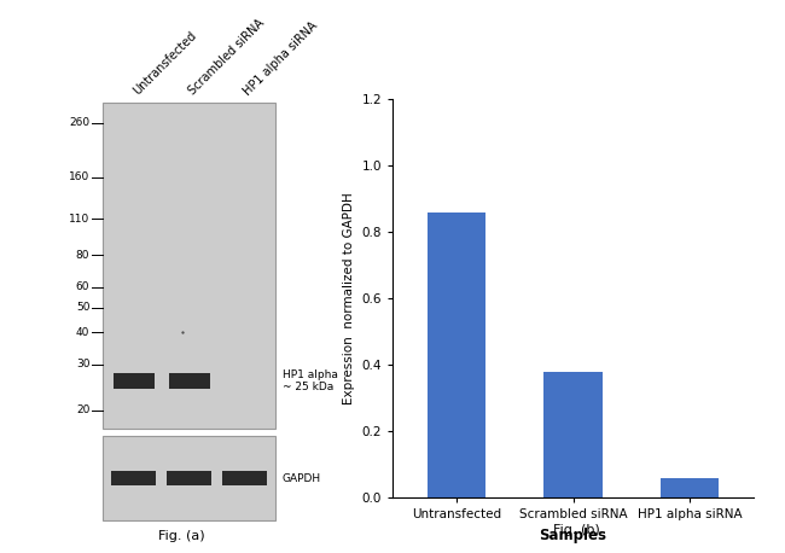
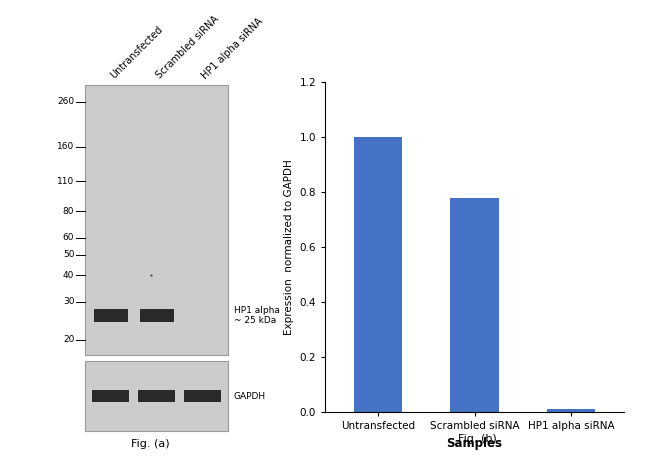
Untransfected: 0.86 -> 1.00
Scrambled siRNA: 0.38 -> 0.78
HP1 alpha siRNA: 0.06 -> 0.01
